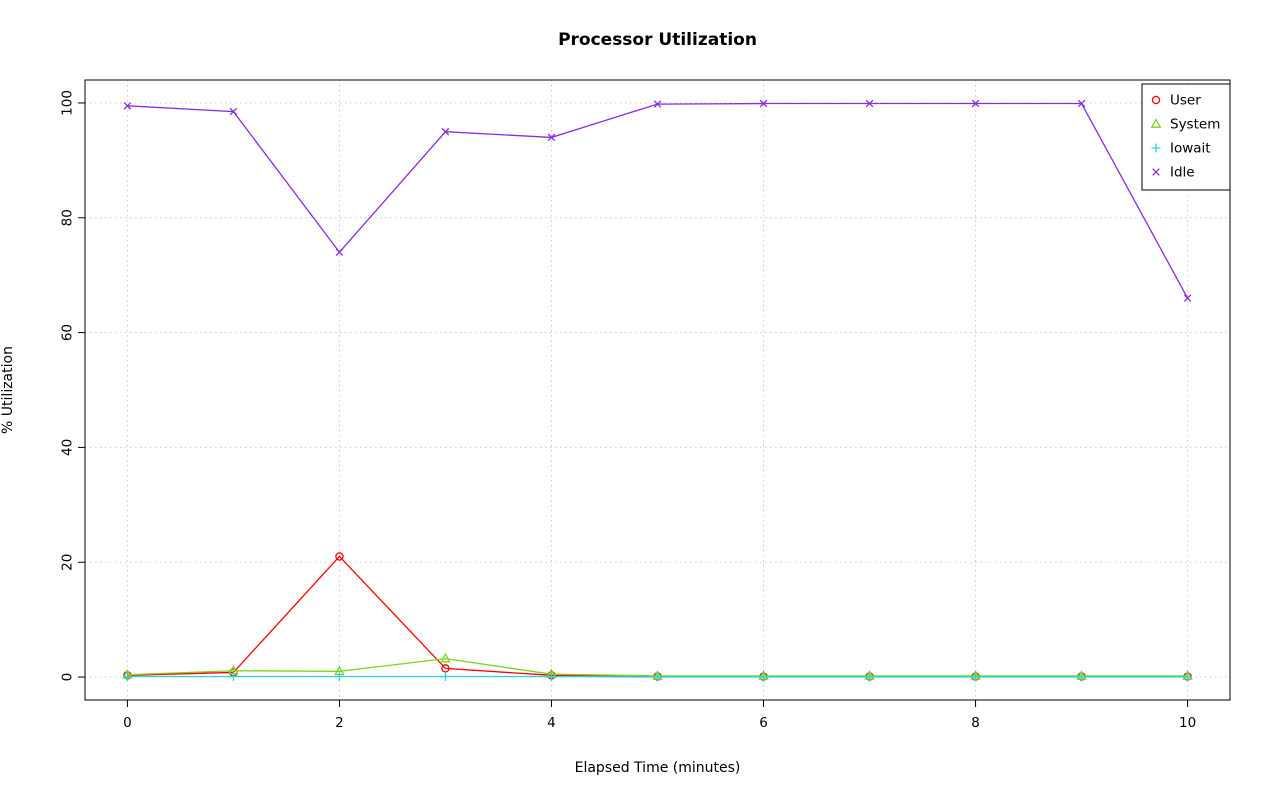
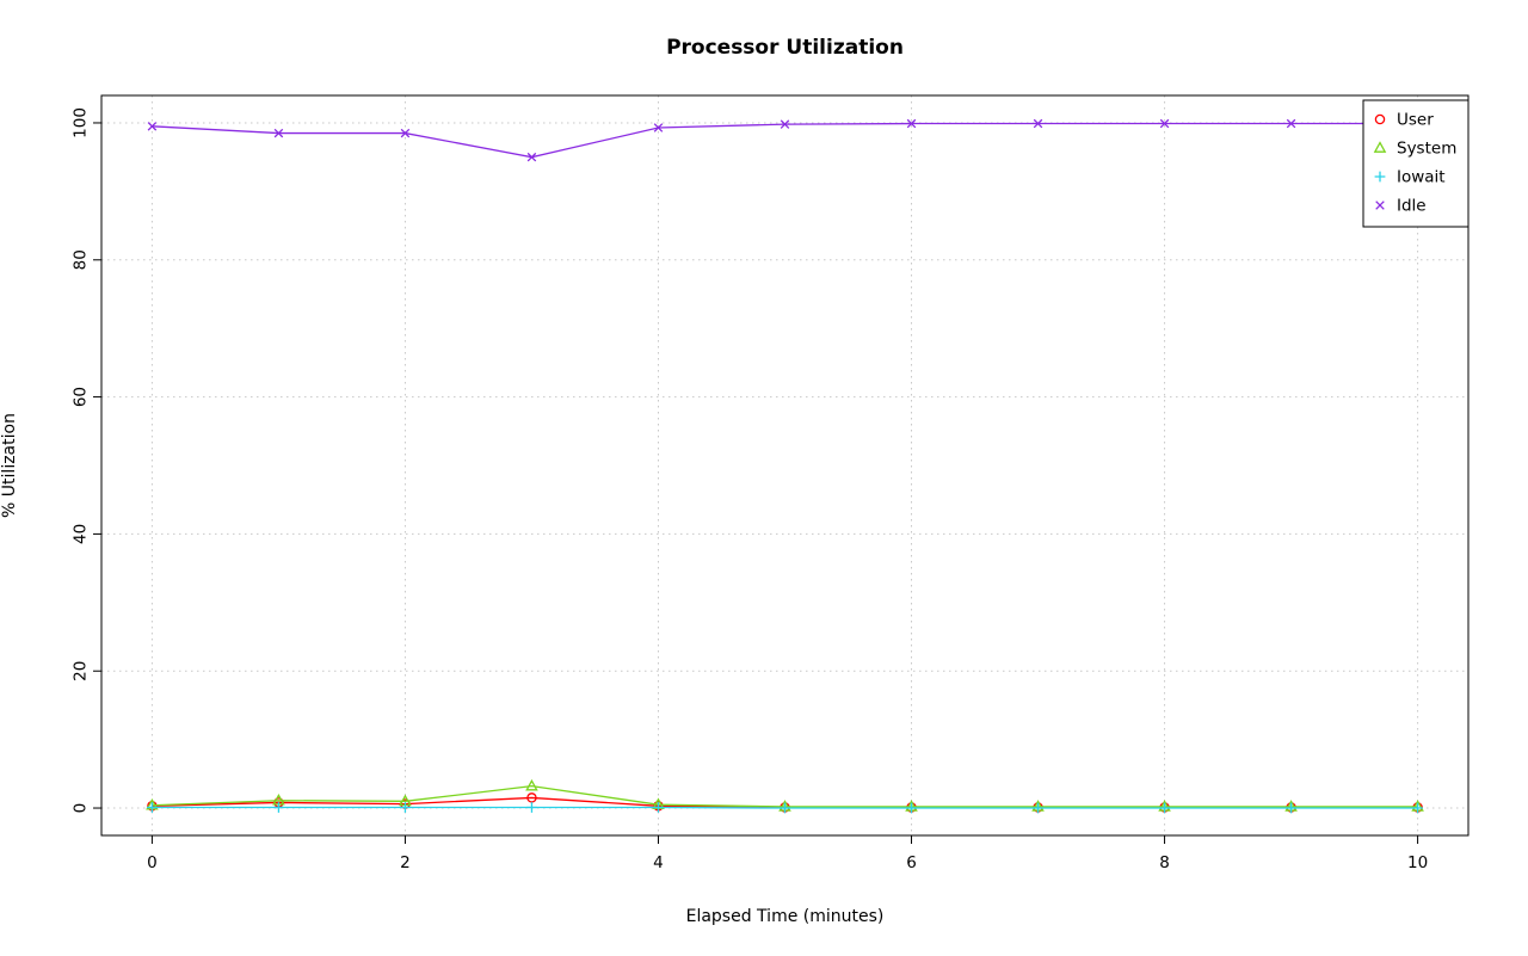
User/2: 21 -> 1
Idle/2: 74 -> 98
Idle/4: 94 -> 99
Idle/10: 66 -> 100
